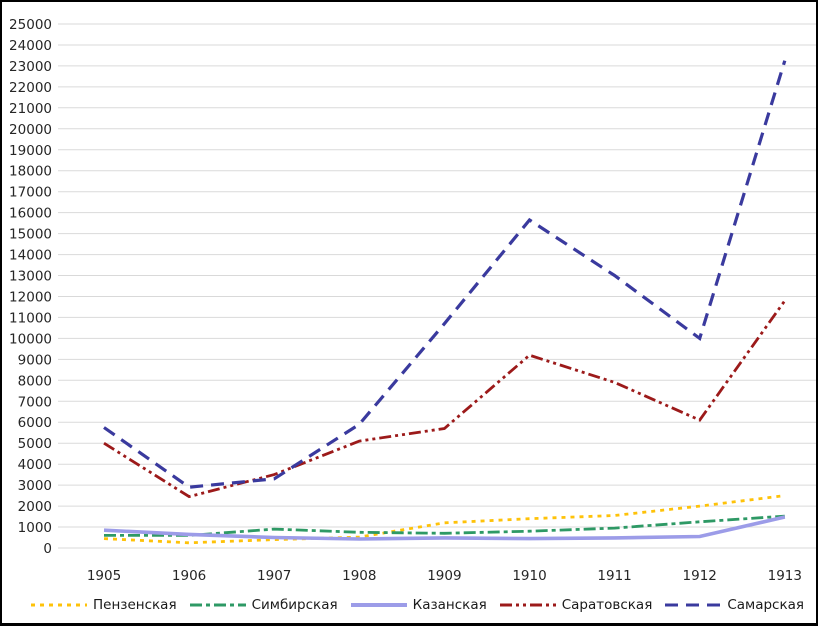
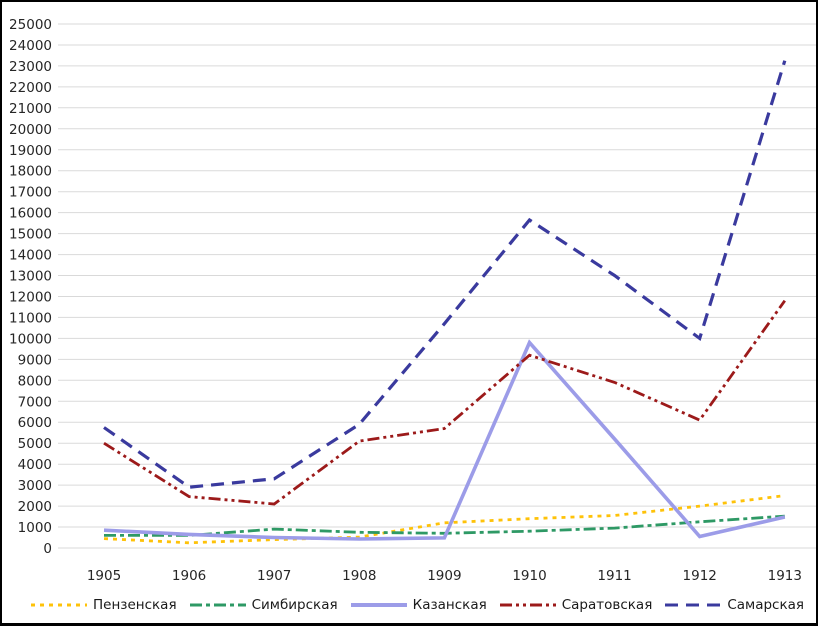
Саратовская/1907: 3500 -> 2100
Казанская/1910: 400 -> 9800
Казанская/1911: 500 -> 5200
